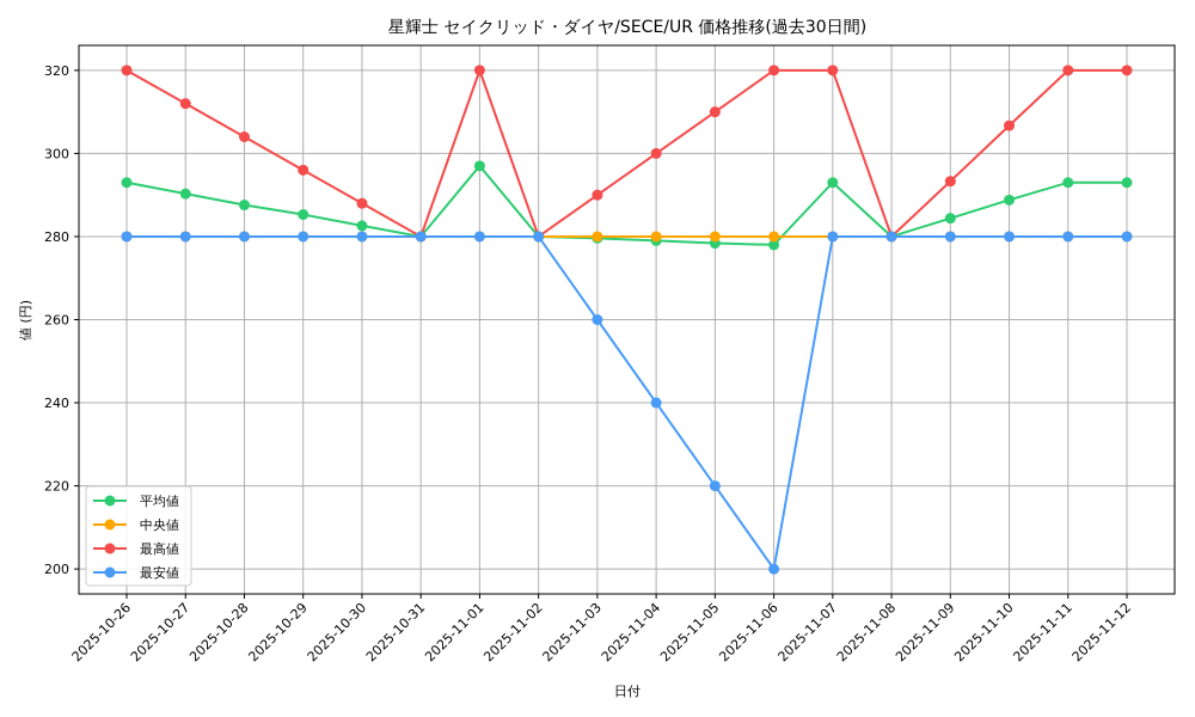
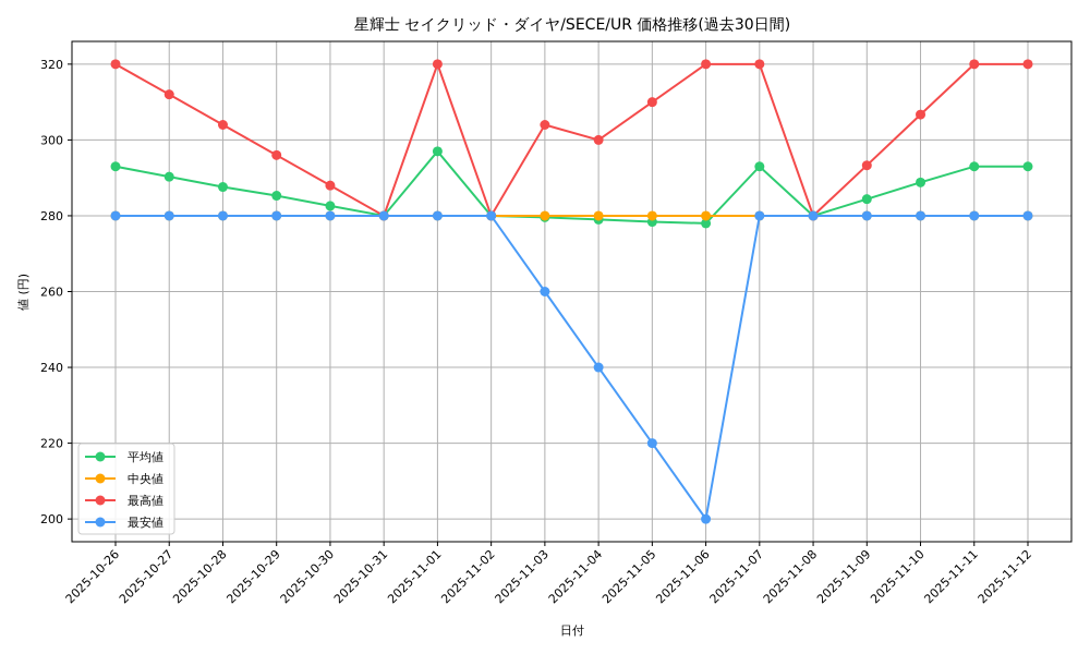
最高値/2025-11-03: 290 -> 304
